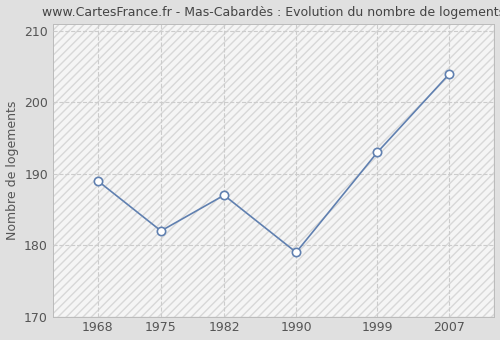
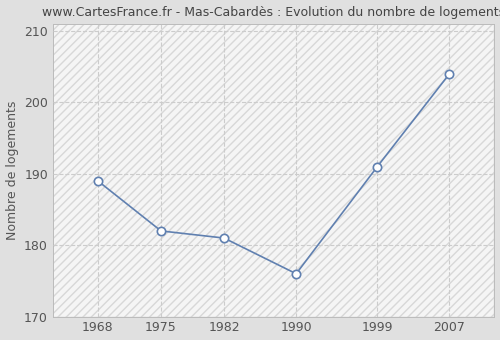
1982: 187 -> 181
1990: 179 -> 176
1999: 193 -> 191
